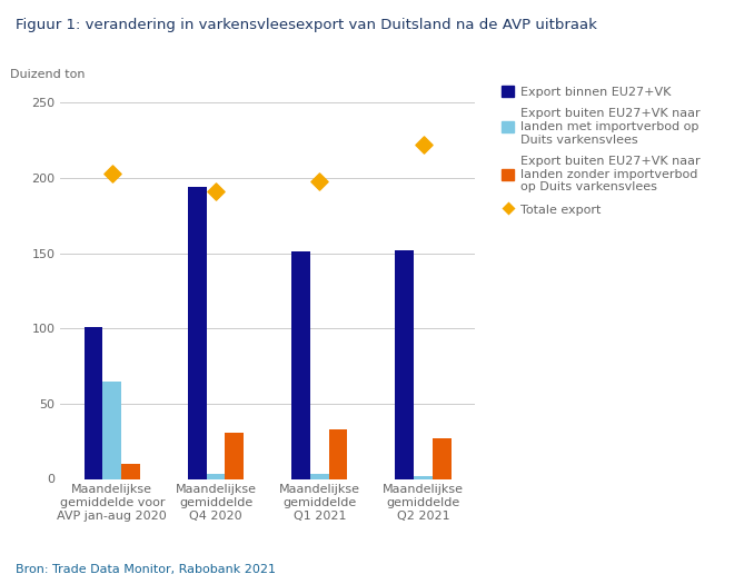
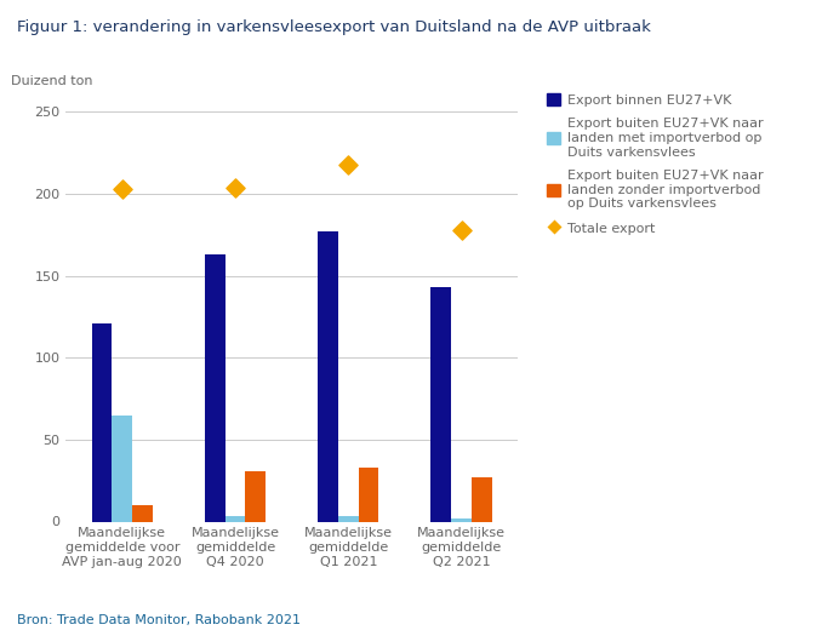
Export binnen EU27+VK/Maandelijkse gemiddelde voor AVP jan-aug 2020: 101 -> 121
Export binnen EU27+VK/Maandelijkse gemiddelde Q4 2020: 194 -> 163
Totale export/Maandelijkse gemiddelde Q4 2020: 191 -> 204
Export binnen EU27+VK/Maandelijkse gemiddelde Q1 2021: 151 -> 177
Totale export/Maandelijkse gemiddelde Q1 2021: 198 -> 218
Export binnen EU27+VK/Maandelijkse gemiddelde Q2 2021: 152 -> 143
Totale export/Maandelijkse gemiddelde Q2 2021: 222 -> 178
